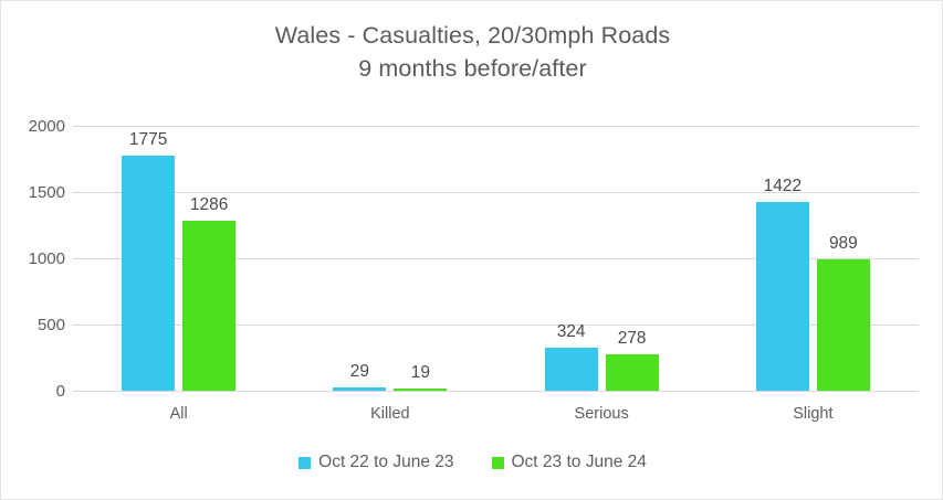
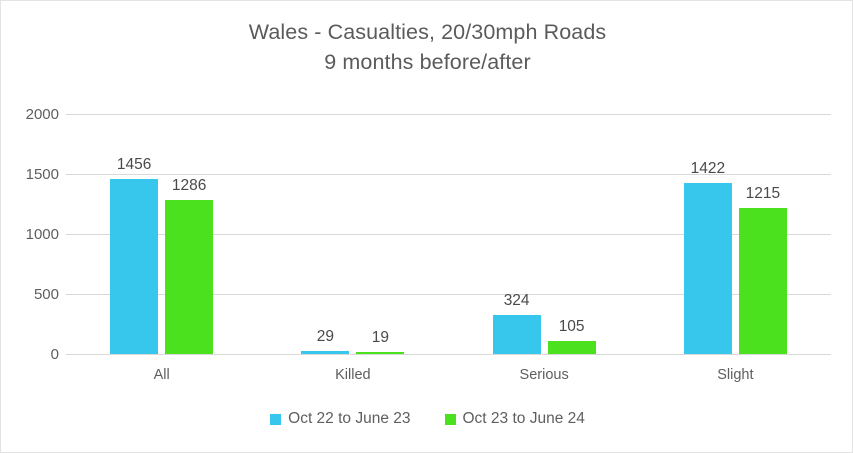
Oct 22 to June 23/All: 1775 -> 1456
Oct 23 to June 24/Serious: 278 -> 105
Oct 23 to June 24/Slight: 989 -> 1215
